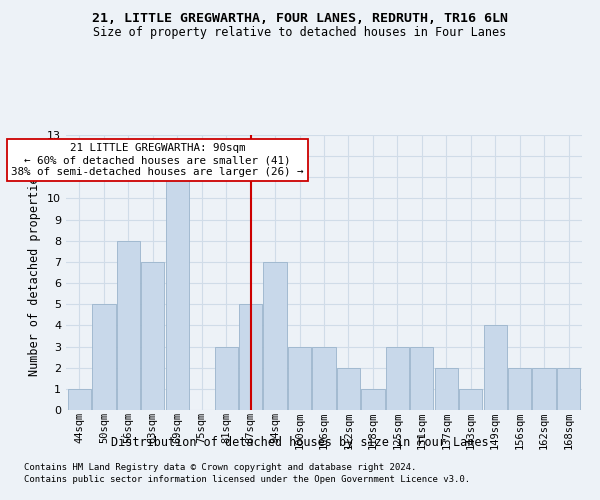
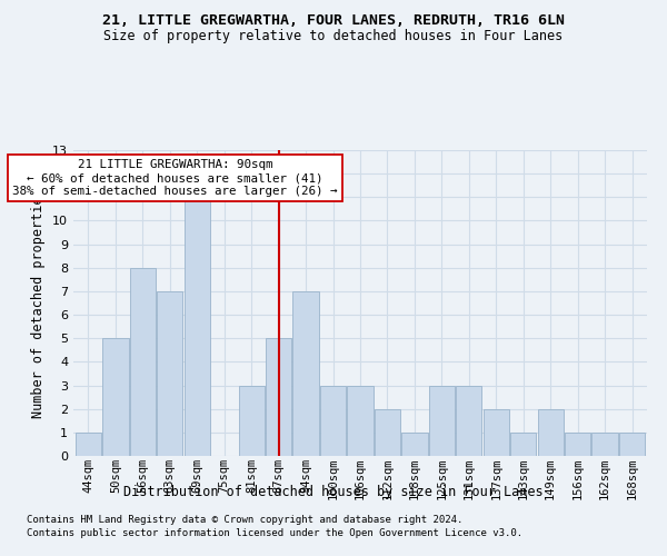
149sqm: 4 -> 2
156sqm: 2 -> 1
162sqm: 2 -> 1
168sqm: 2 -> 1
